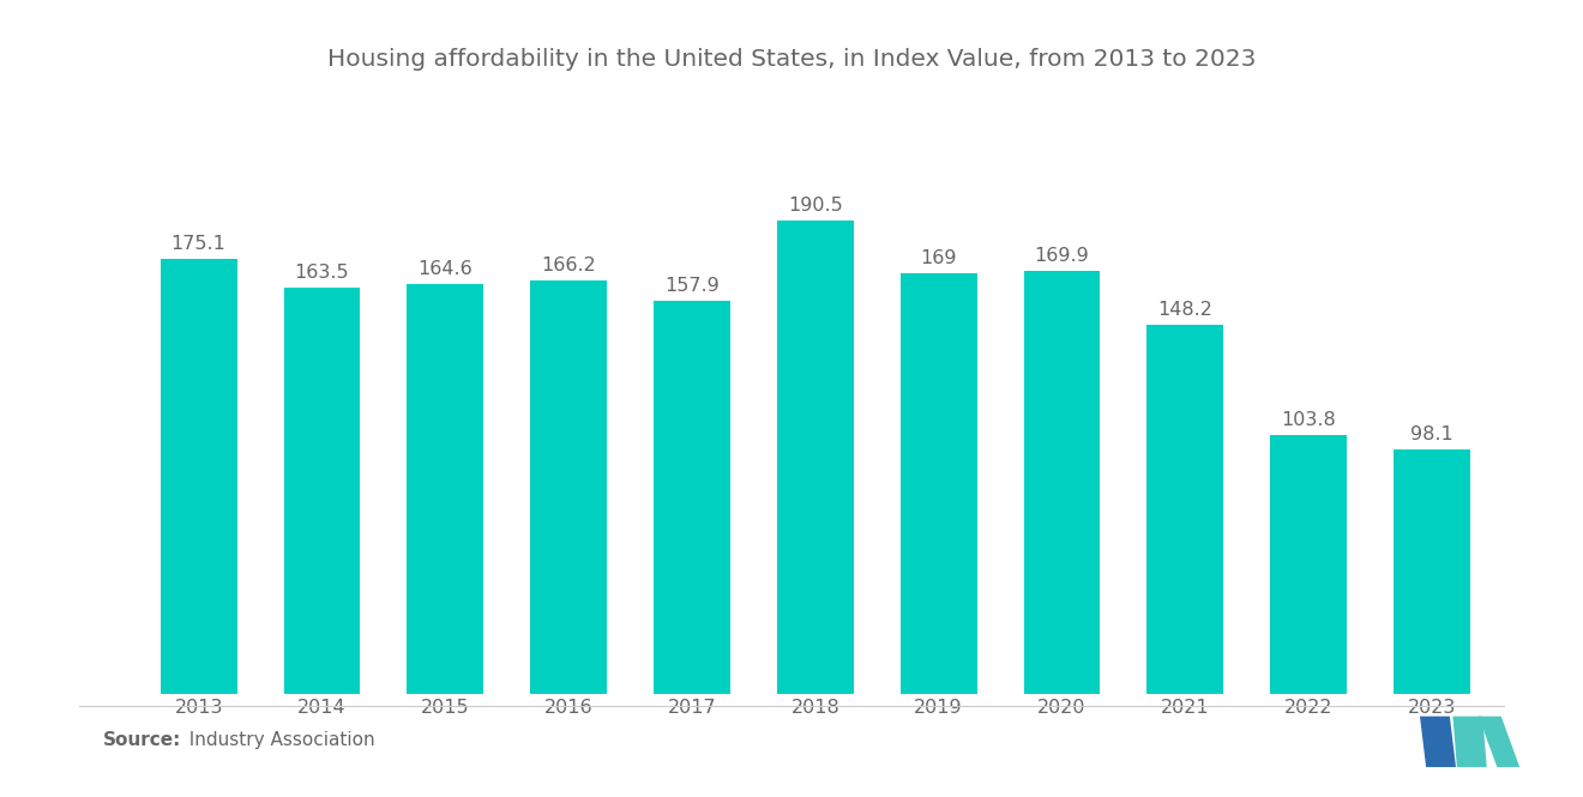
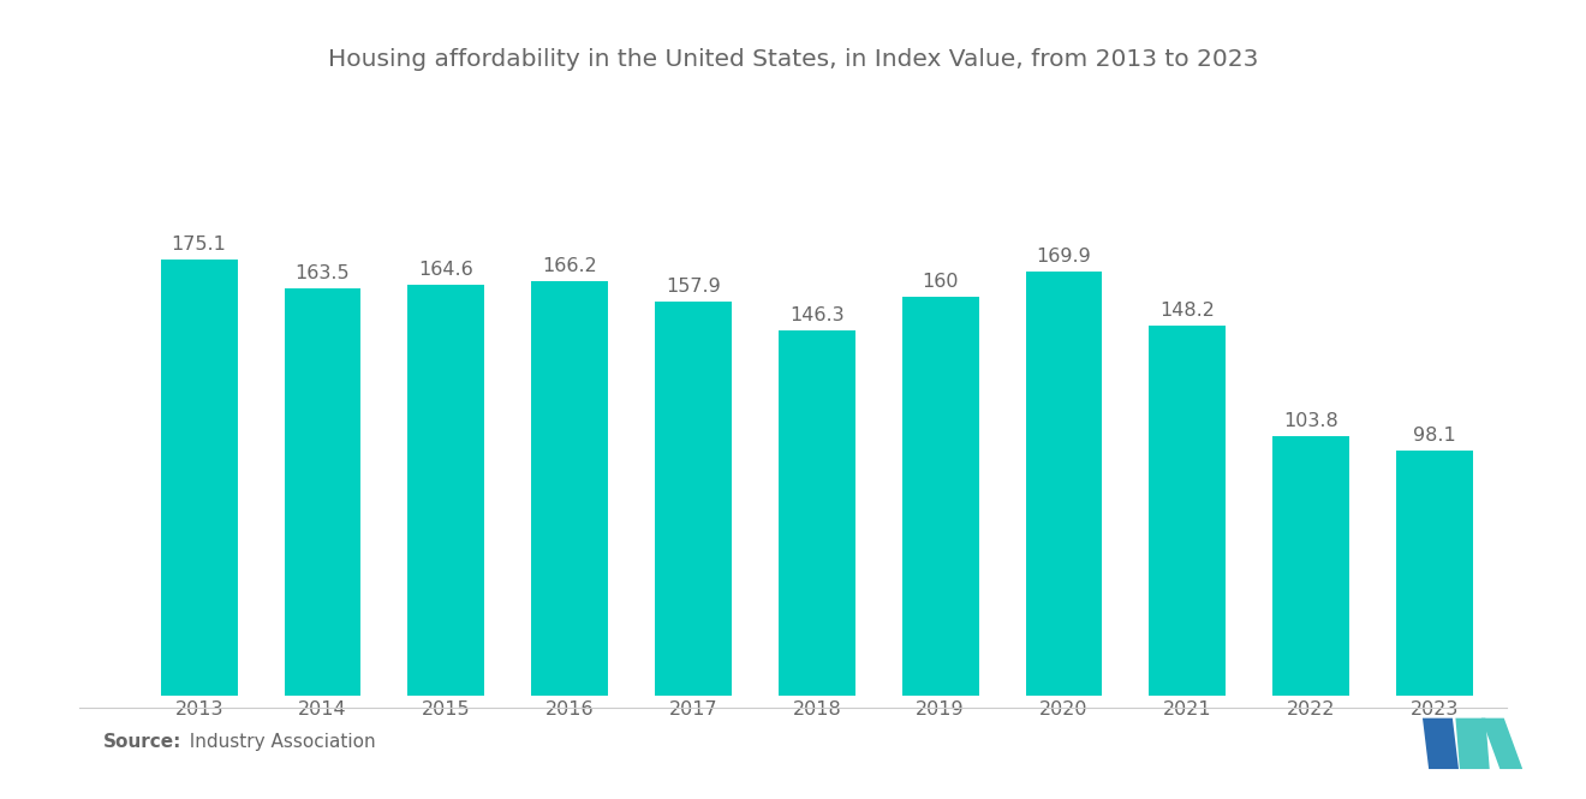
2018: 190.5 -> 146.3
2019: 169 -> 160
